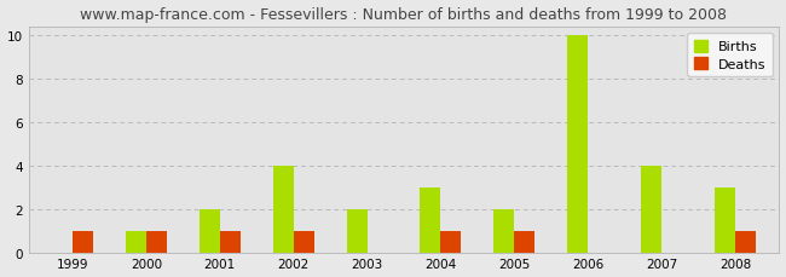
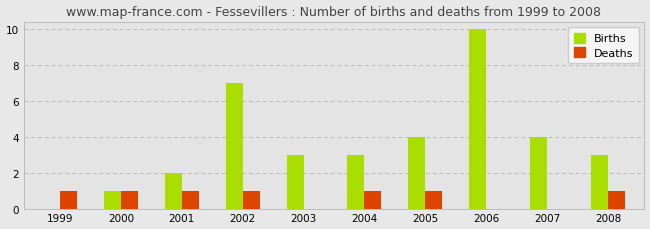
Births/2002: 4 -> 7
Births/2003: 2 -> 3
Births/2005: 2 -> 4
